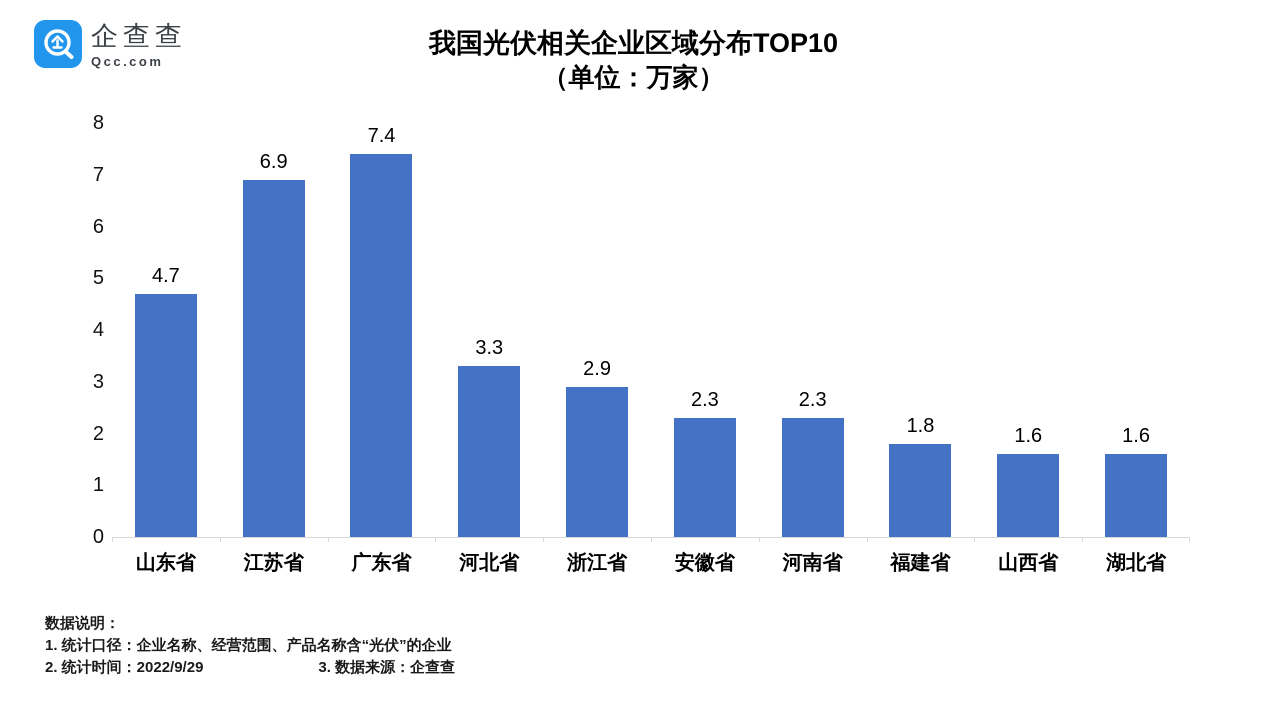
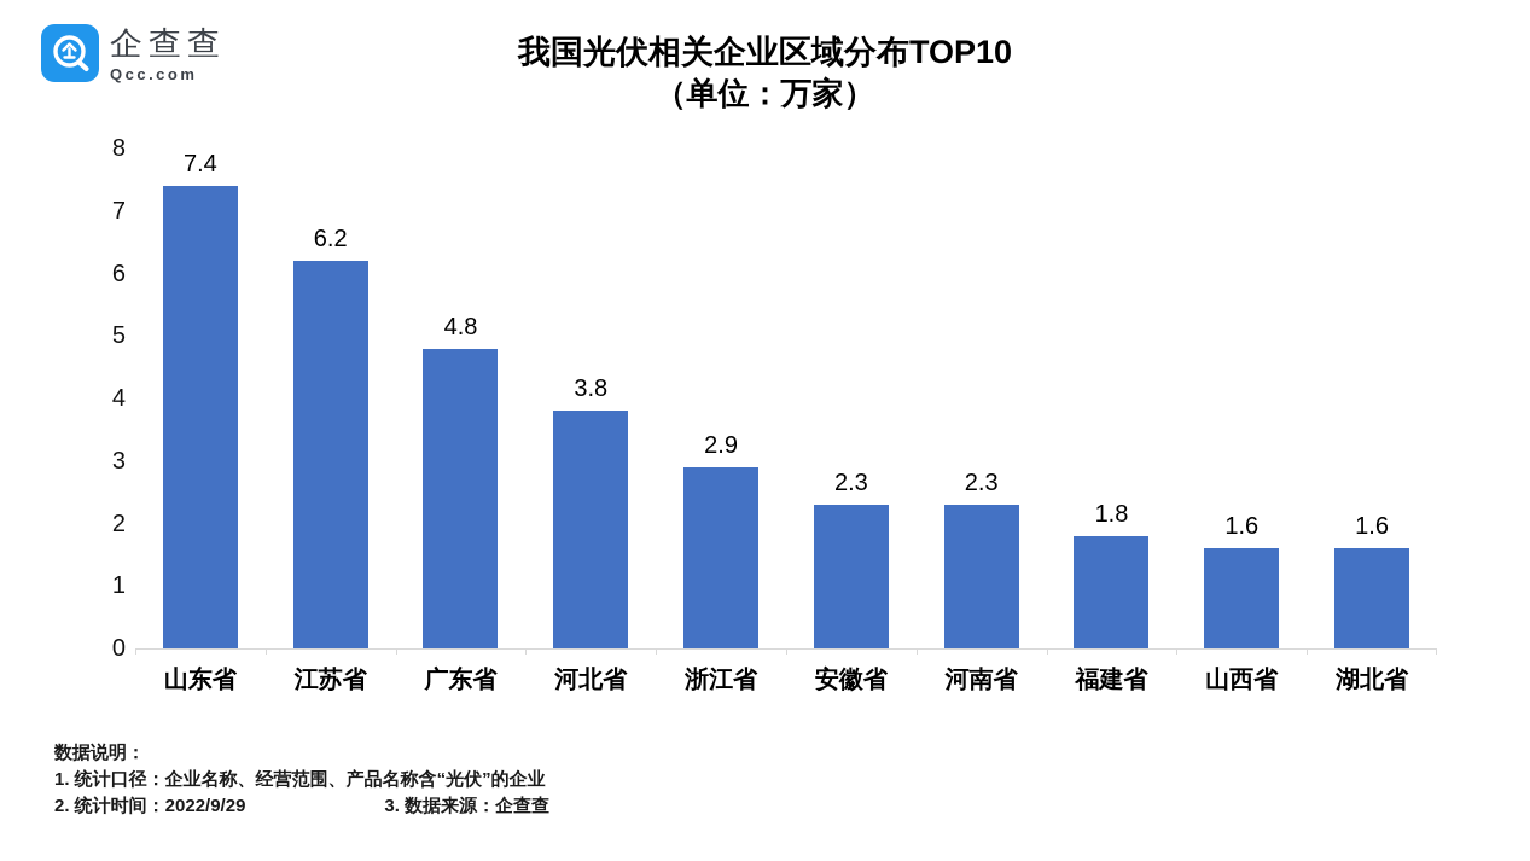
山东省: 4.7 -> 7.4
江苏省: 6.9 -> 6.2
广东省: 7.4 -> 4.8
河北省: 3.3 -> 3.8
